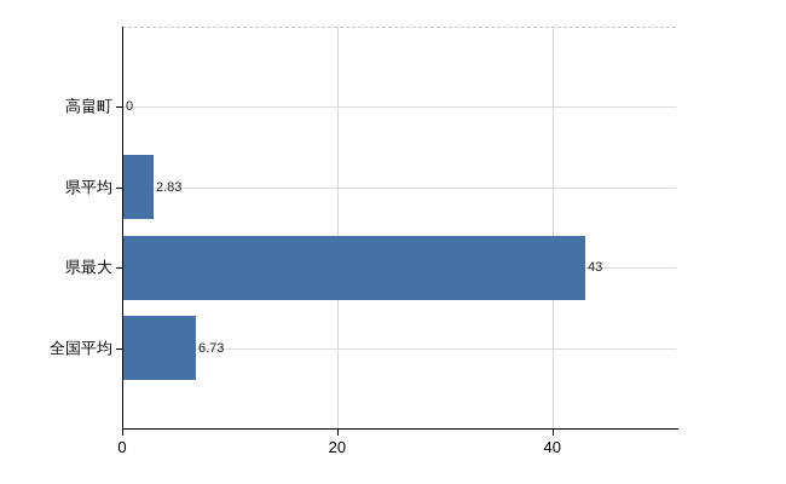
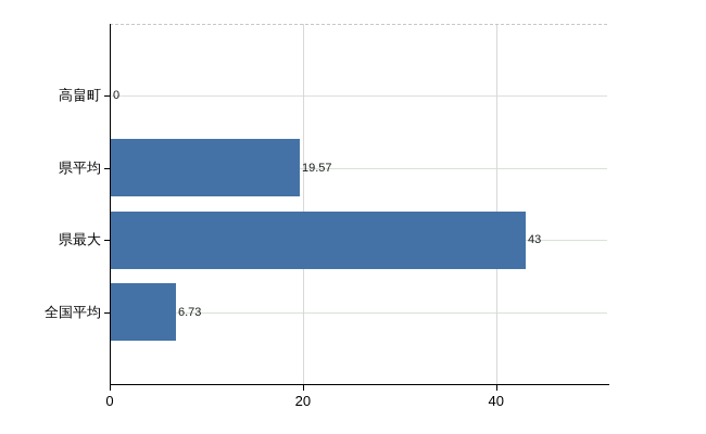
県平均: 2.83 -> 19.57
